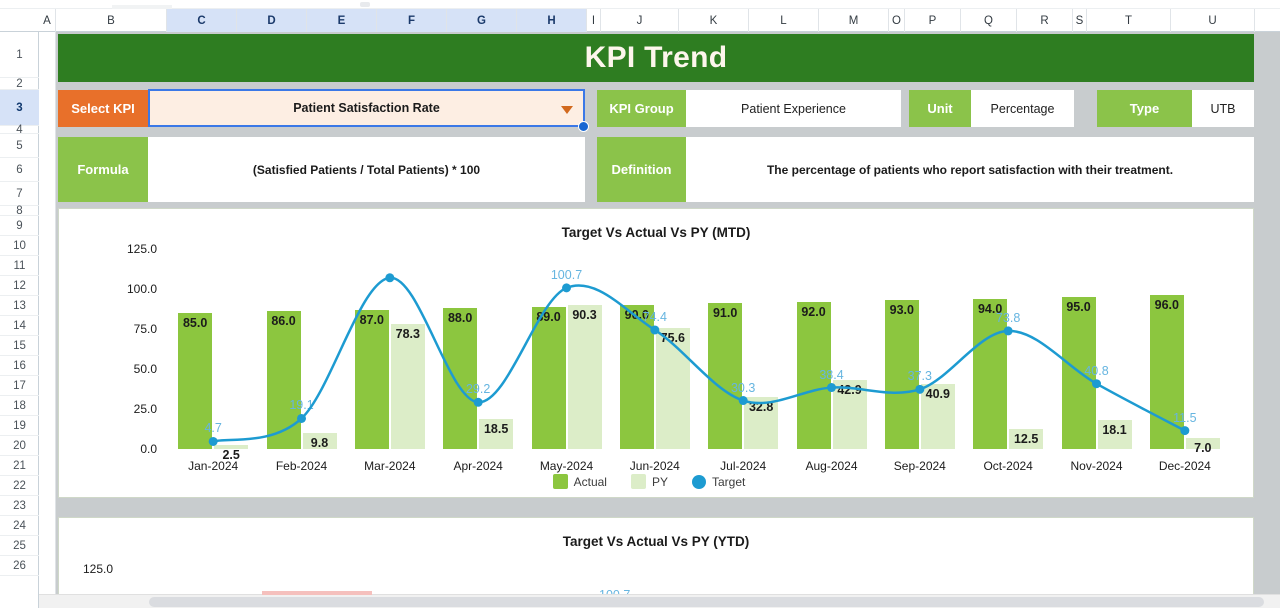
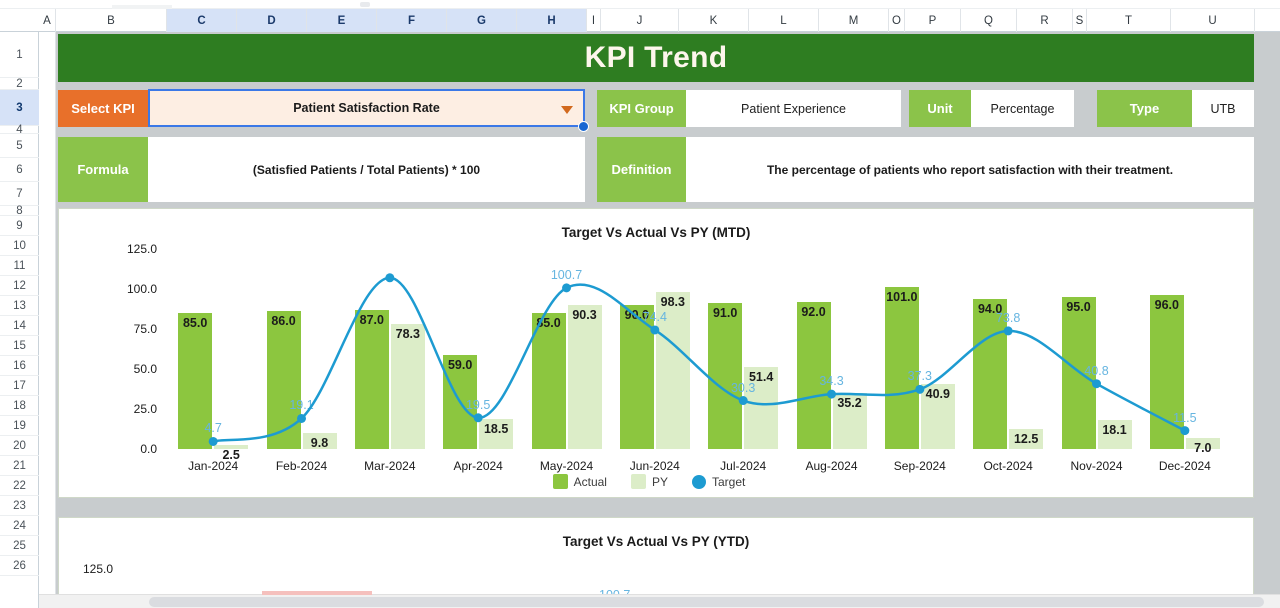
Target Vs Actual Vs PY (MTD)/Actual/Apr-2024: 88.0 -> 59.0
Target Vs Actual Vs PY (MTD)/Target/Apr-2024: 29.2 -> 19.5
Target Vs Actual Vs PY (MTD)/Actual/May-2024: 89.0 -> 85.0
Target Vs Actual Vs PY (MTD)/PY/Jun-2024: 75.6 -> 98.3
Target Vs Actual Vs PY (MTD)/PY/Jul-2024: 32.8 -> 51.4
Target Vs Actual Vs PY (MTD)/PY/Aug-2024: 42.9 -> 35.2
Target Vs Actual Vs PY (MTD)/Target/Aug-2024: 38.4 -> 34.3
Target Vs Actual Vs PY (MTD)/Actual/Sep-2024: 93.0 -> 101.0
